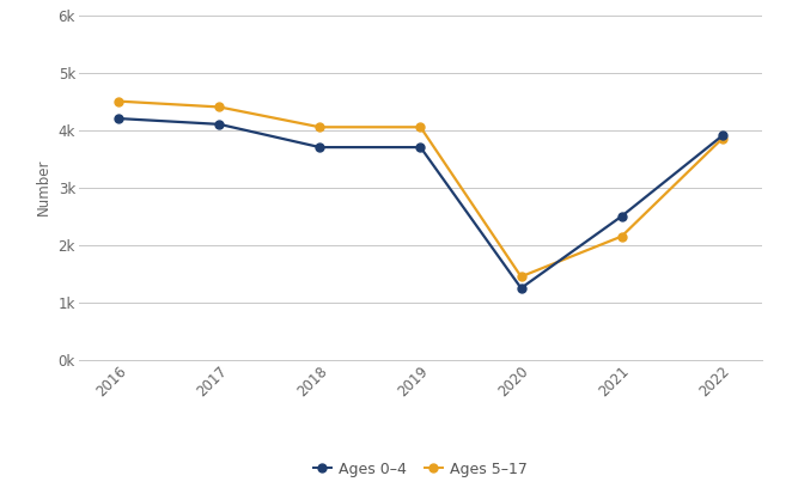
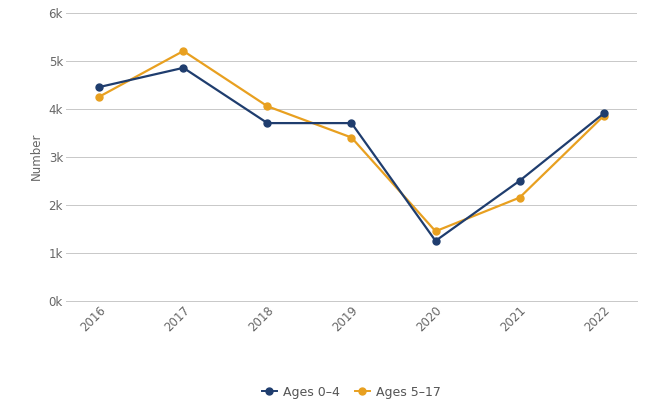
Ages 0–4/2016: 4.20k -> 4.45k
Ages 5–17/2016: 4.50k -> 4.25k
Ages 0–4/2017: 4.10k -> 4.85k
Ages 5–17/2017: 4.40k -> 5.20k
Ages 5–17/2019: 4.05k -> 3.40k
